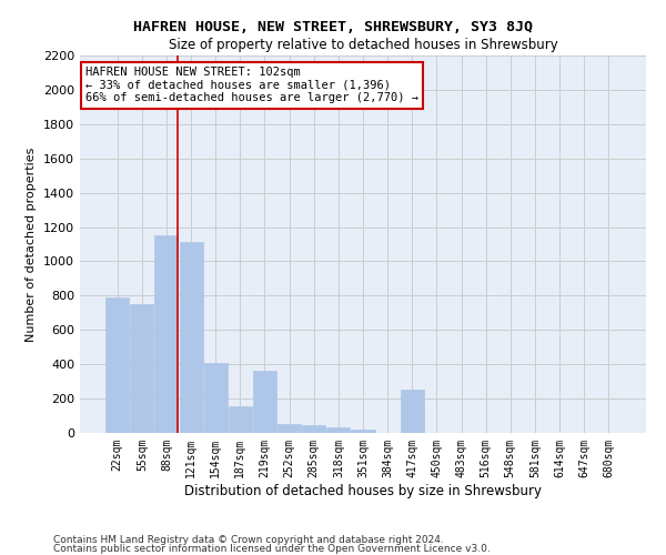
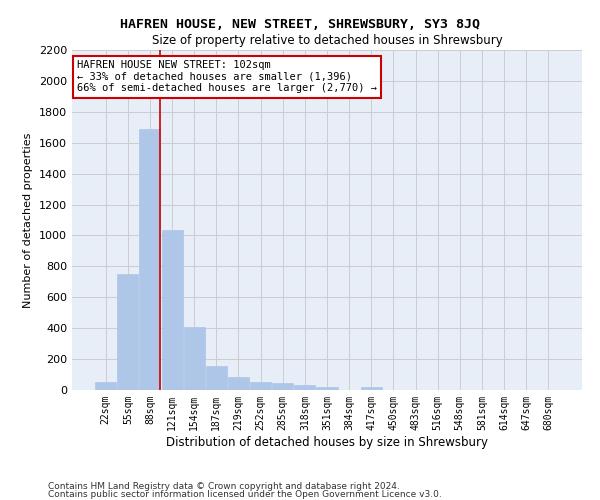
22sqm: 790 -> 60
88sqm: 1150 -> 1690
121sqm: 1110 -> 1040
219sqm: 360 -> 80
417sqm: 250 -> 20
